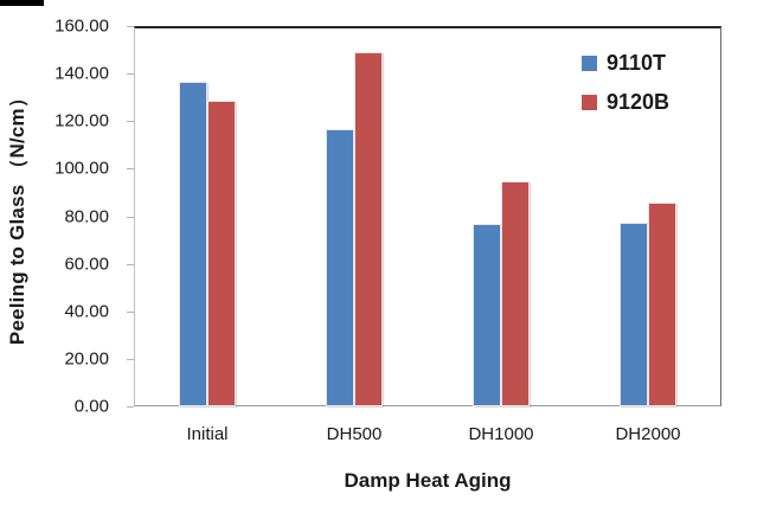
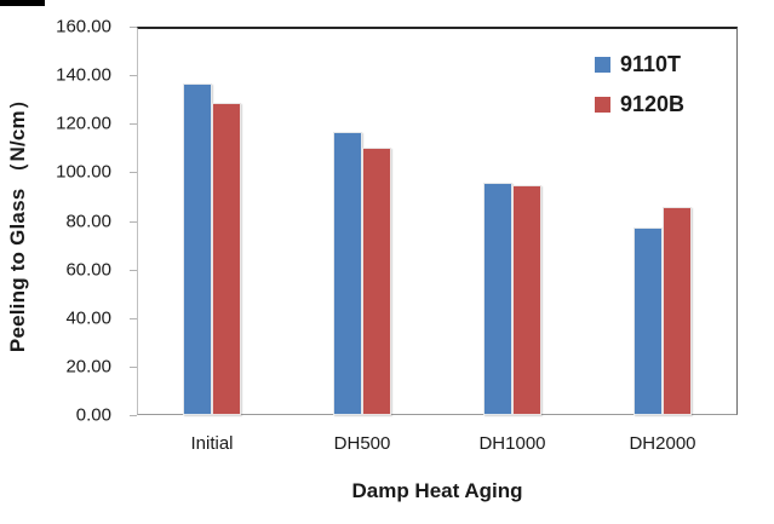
9120B/DH500: 149 -> 110
9110T/DH1000: 77 -> 96
